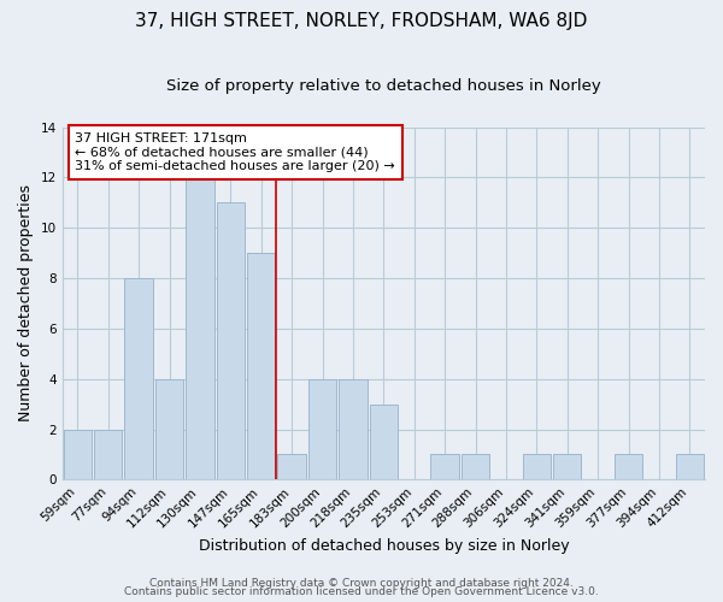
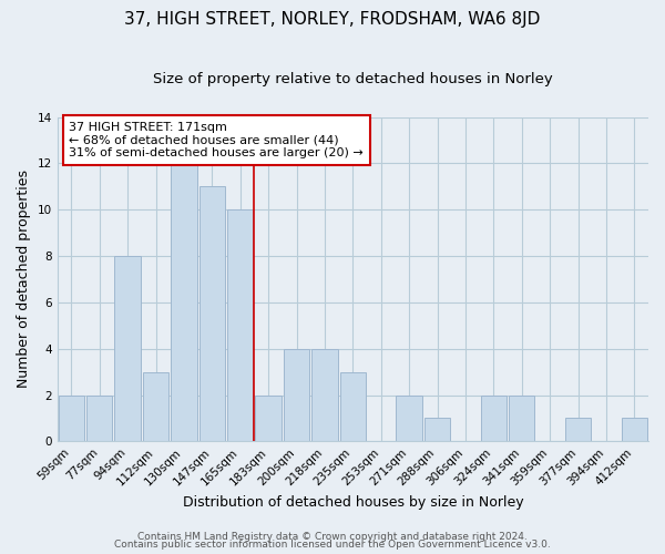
112sqm: 4 -> 3
165sqm: 9 -> 10
183sqm: 1 -> 2
271sqm: 1 -> 2
324sqm: 1 -> 2
341sqm: 1 -> 2
